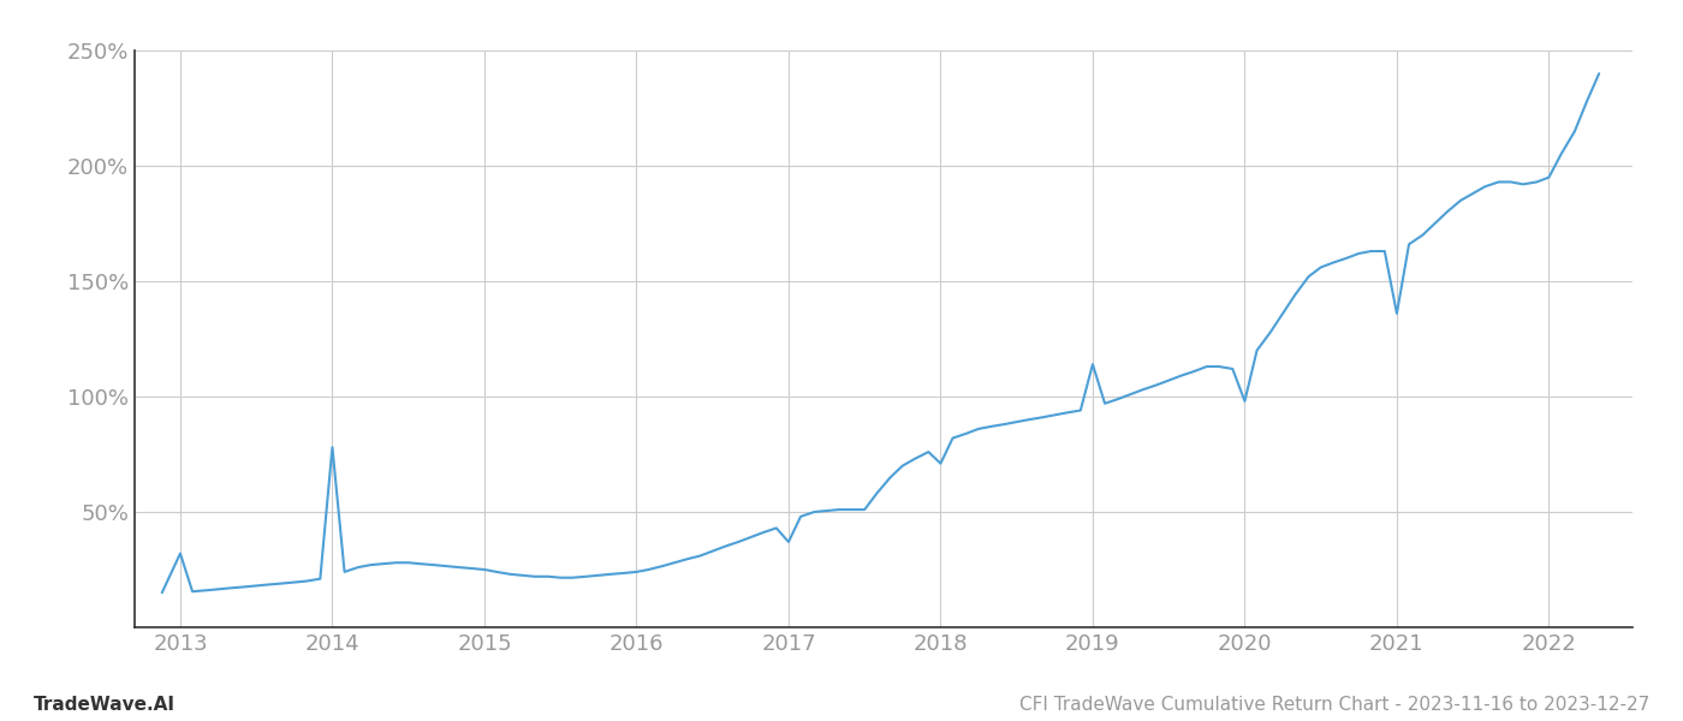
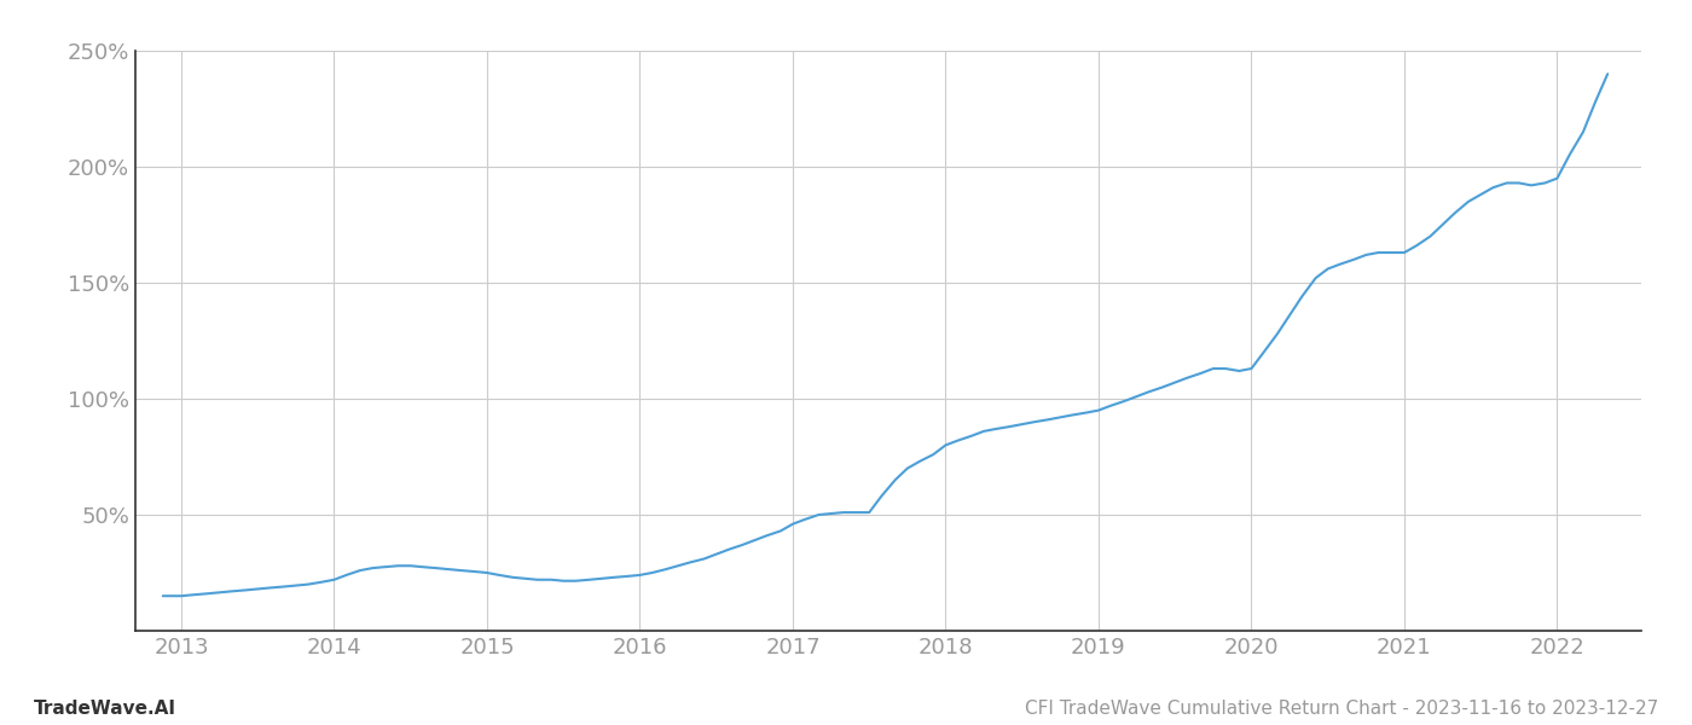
2013: 32% -> 15%
2014: 78% -> 22%
2017: 37% -> 46%
2018: 71% -> 80%
2019: 114% -> 95%
2020: 98% -> 113%
2021: 136% -> 163%
